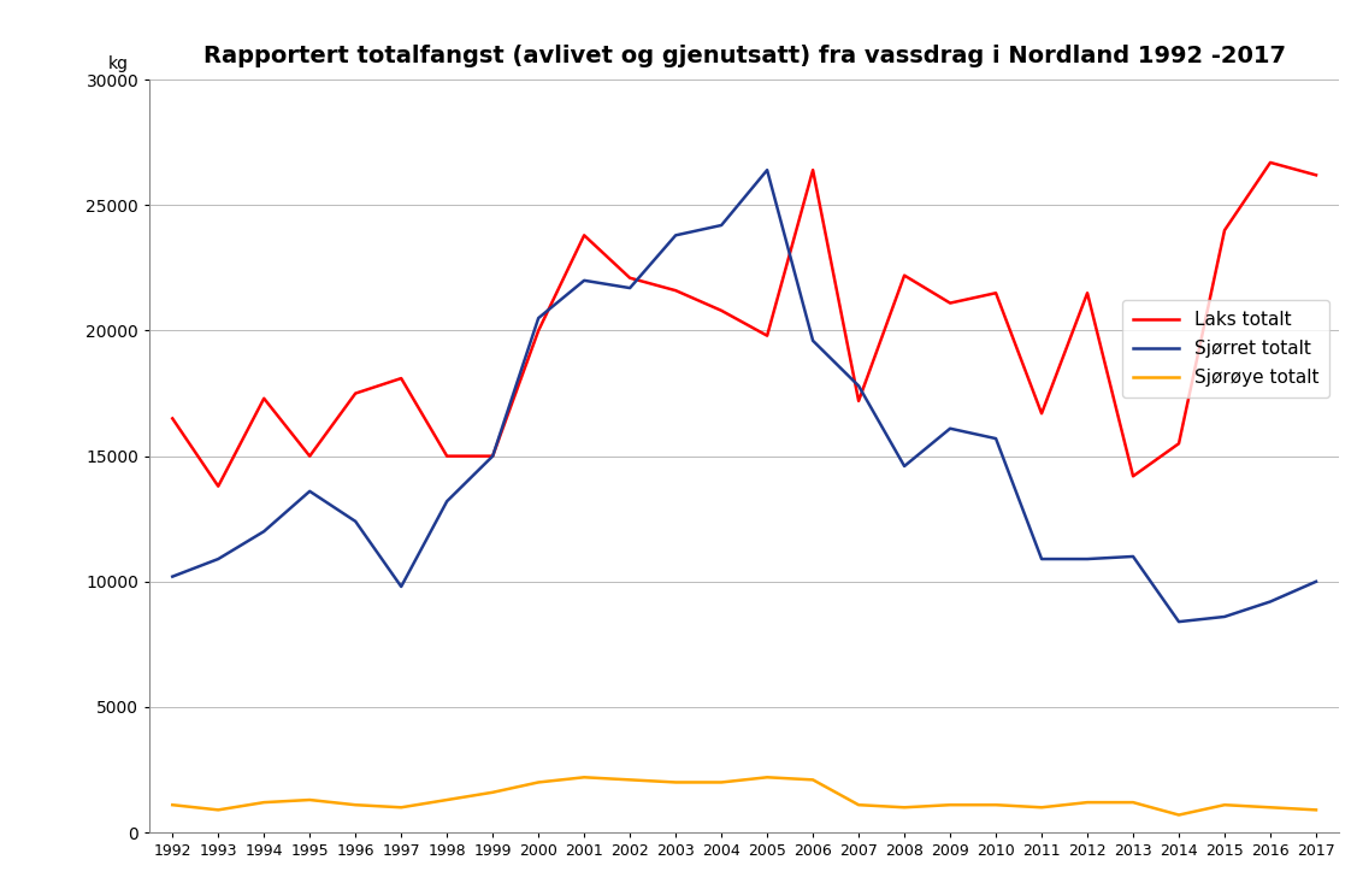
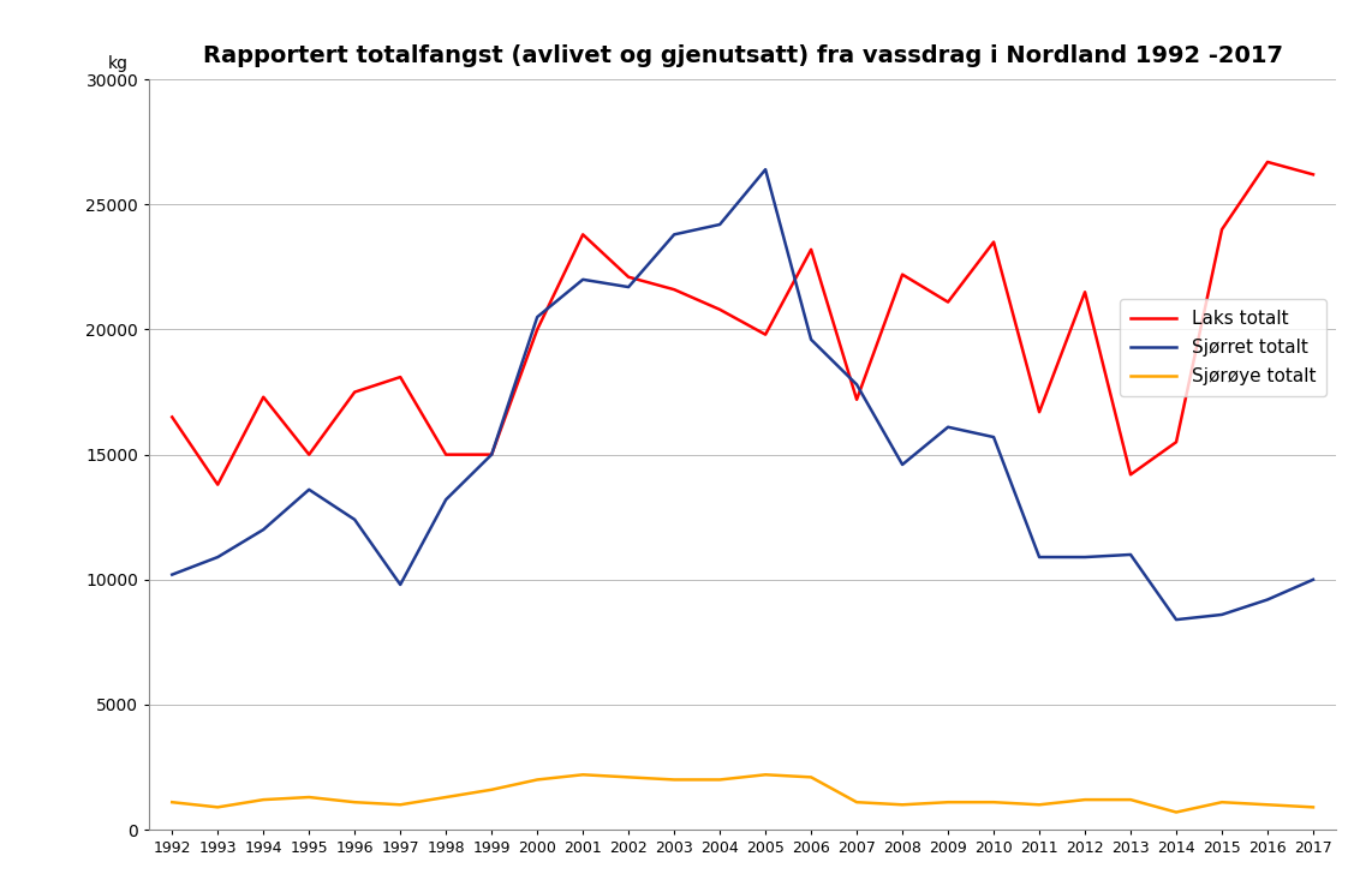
Laks totalt/2006: 26400 -> 23200
Laks totalt/2010: 21500 -> 23500
